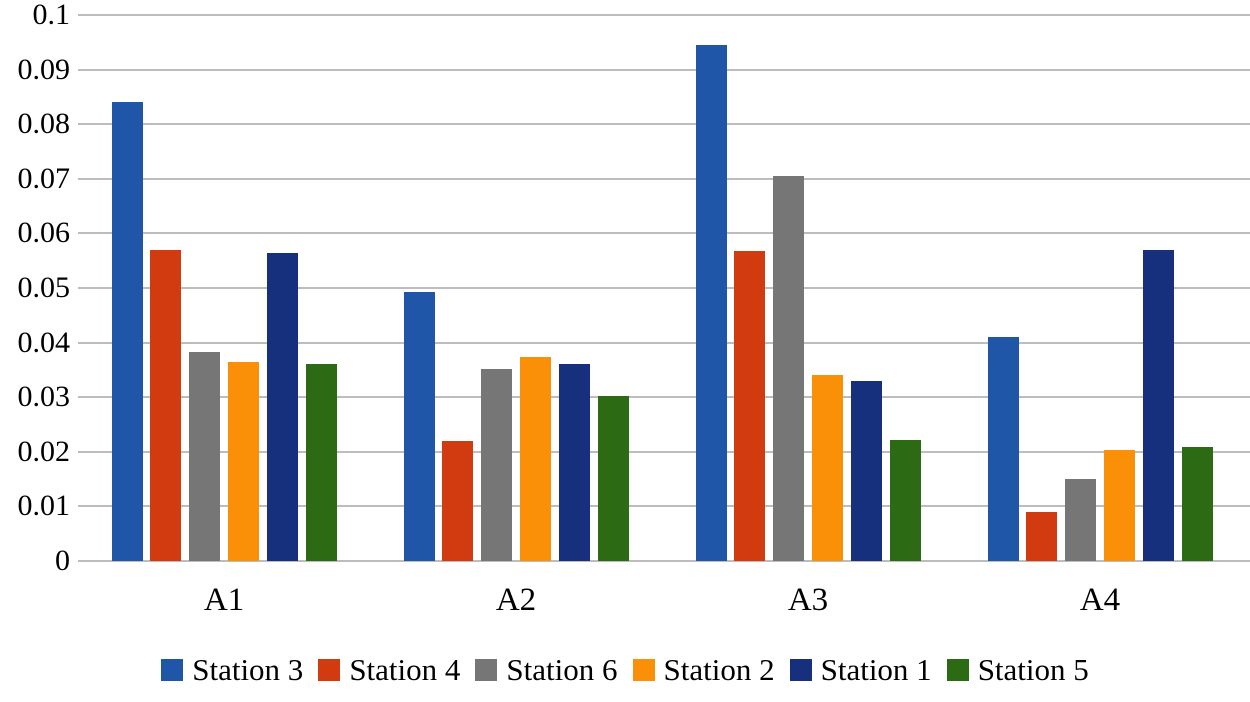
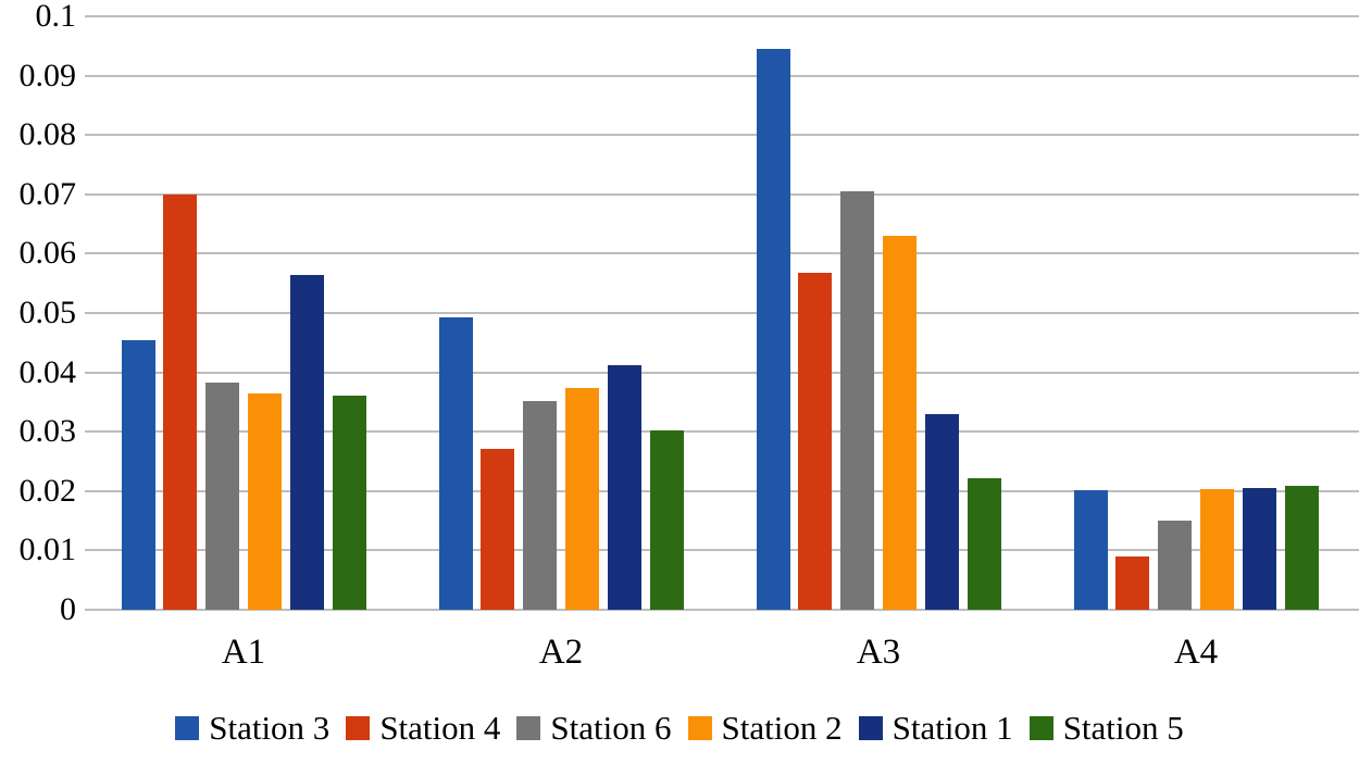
Station 3/A1: 0.084 -> 0.045
Station 4/A1: 0.057 -> 0.070
Station 4/A2: 0.022 -> 0.027
Station 1/A2: 0.036 -> 0.041
Station 2/A3: 0.034 -> 0.063
Station 3/A4: 0.041 -> 0.020
Station 1/A4: 0.057 -> 0.021
